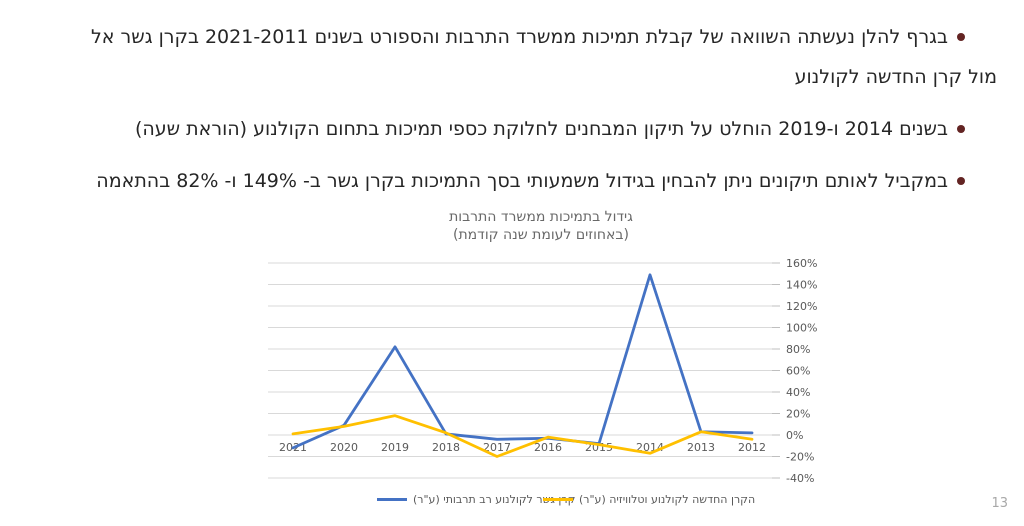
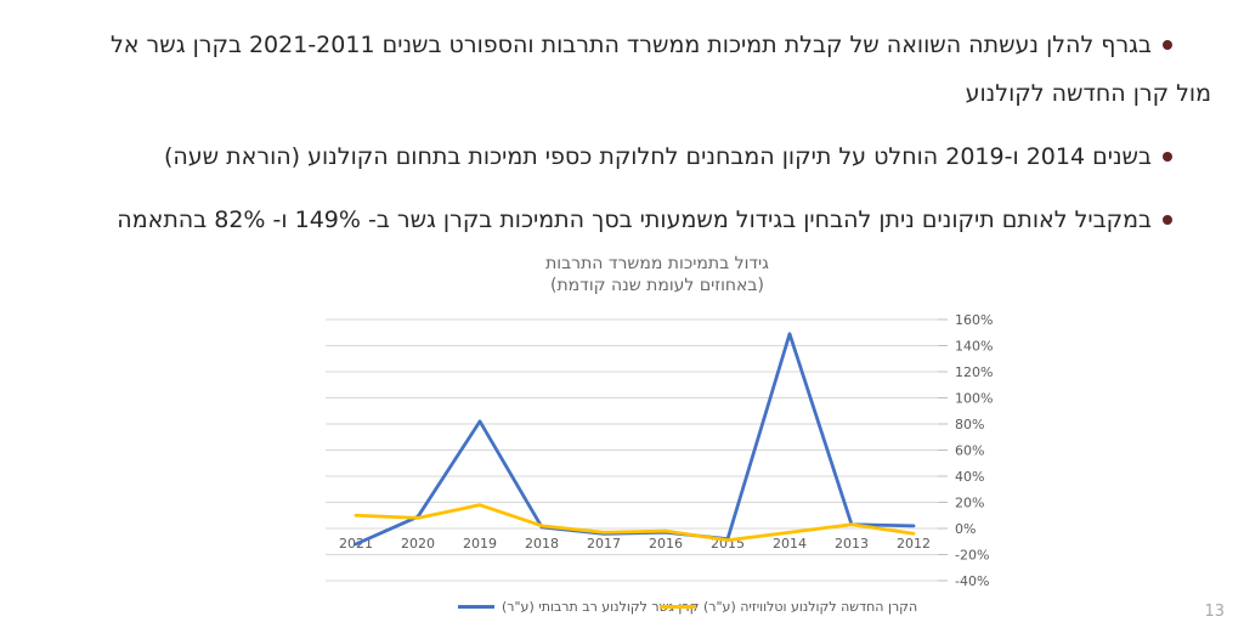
הקרן החדשה לקולנוע וטלוויזיה (ע"ר)/2021: 1% -> 10%
הקרן החדשה לקולנוע וטלוויזיה (ע"ר)/2017: -20% -> -3%
הקרן החדשה לקולנוע וטלוויזיה (ע"ר)/2014: -17% -> -3%
